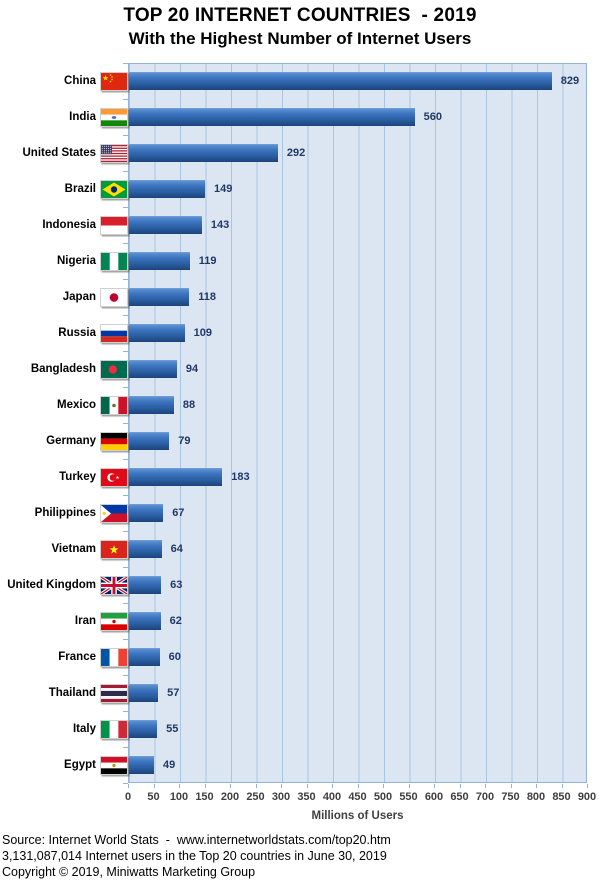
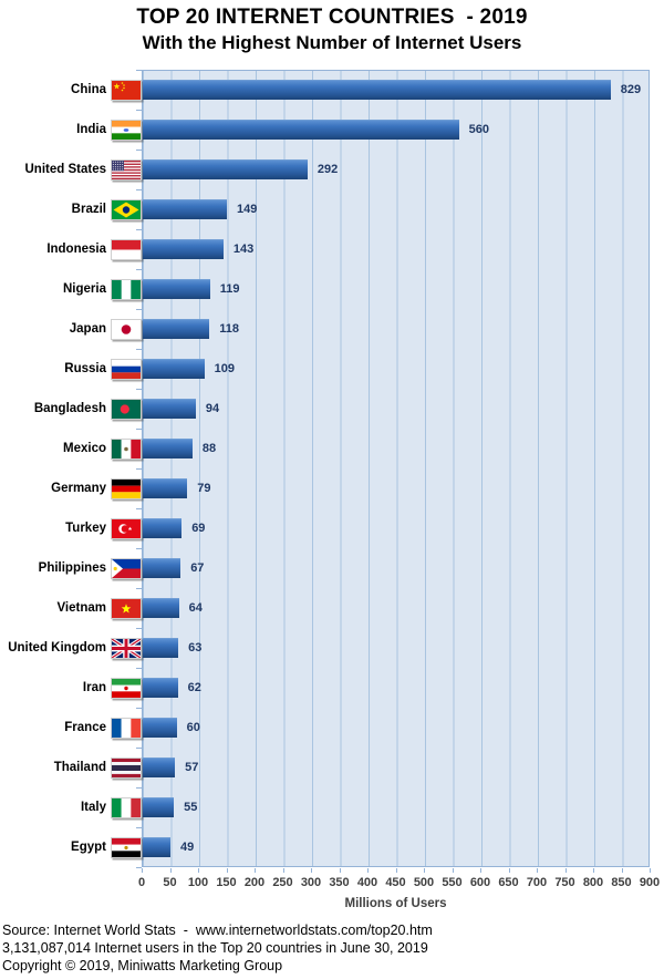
Turkey: 183 -> 69
